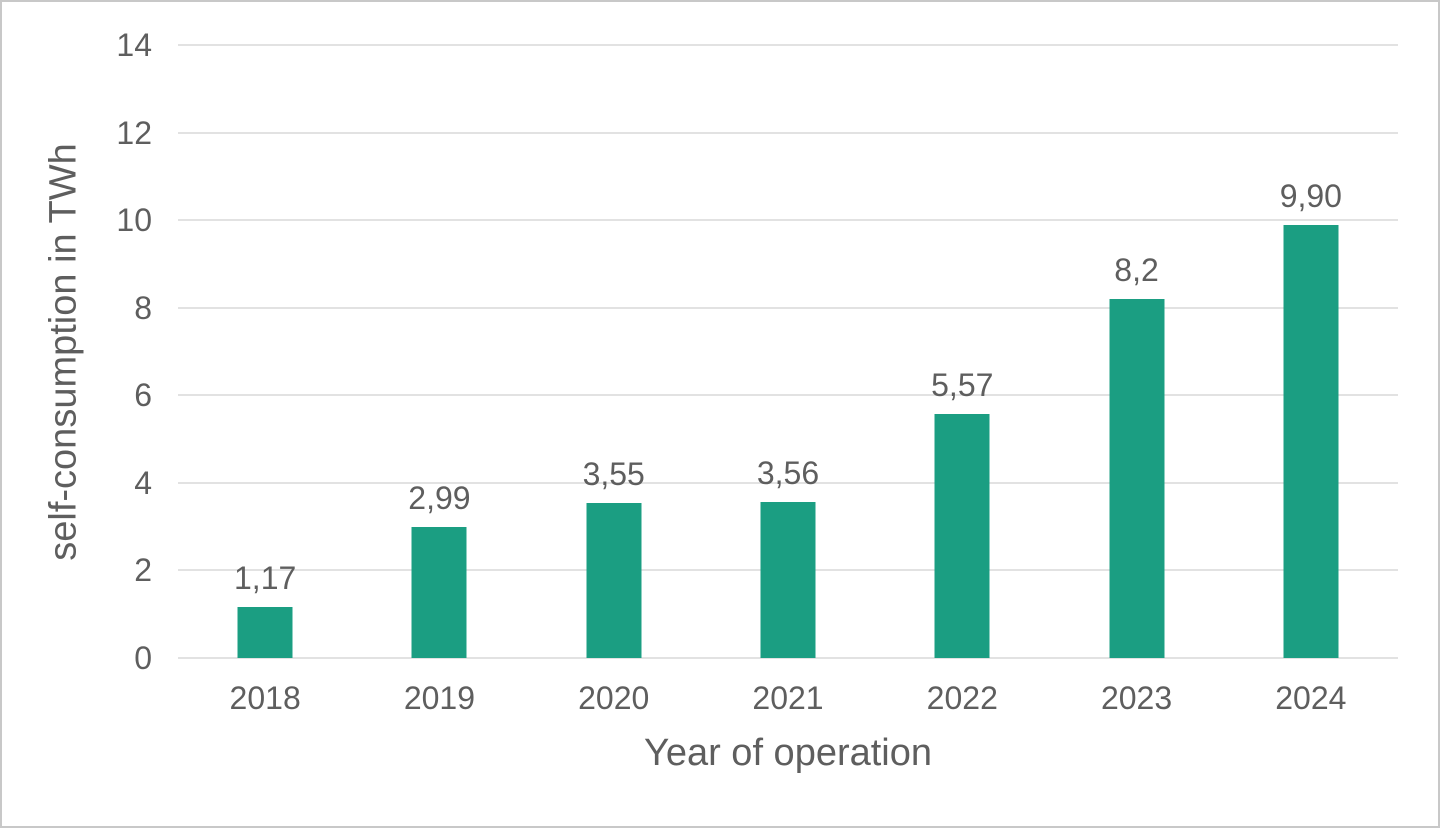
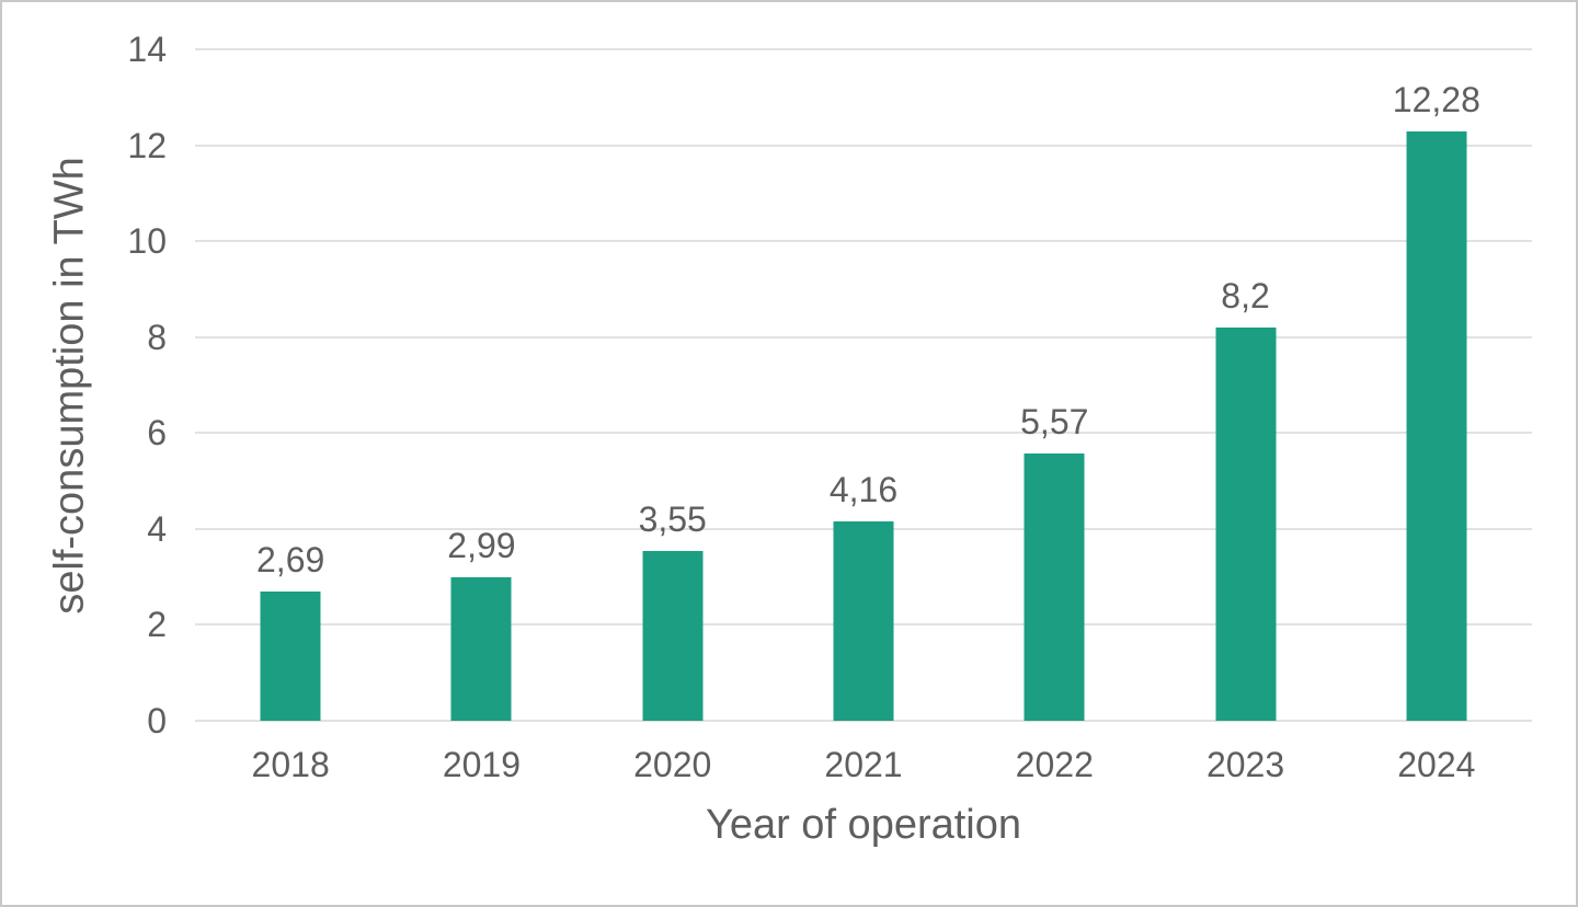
2018: 1,17 -> 2,69
2021: 3,56 -> 4,16
2024: 9,90 -> 12,28
